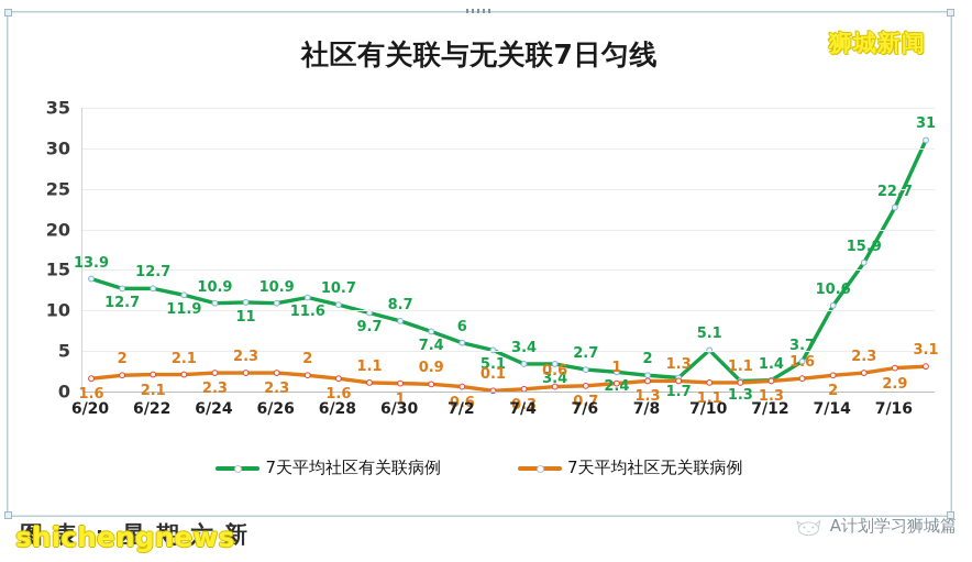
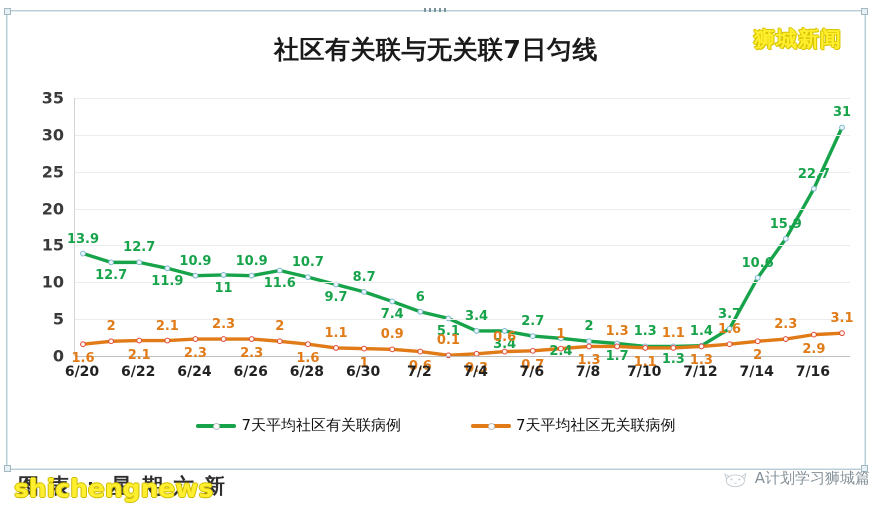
7天平均社区有关联病例/7/10: 5.1 -> 1.3
